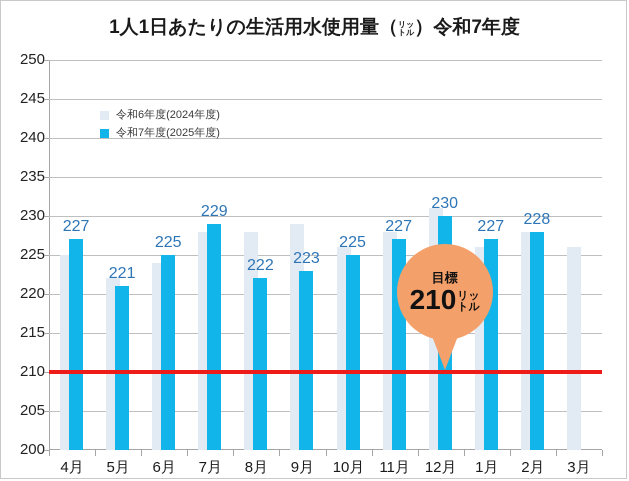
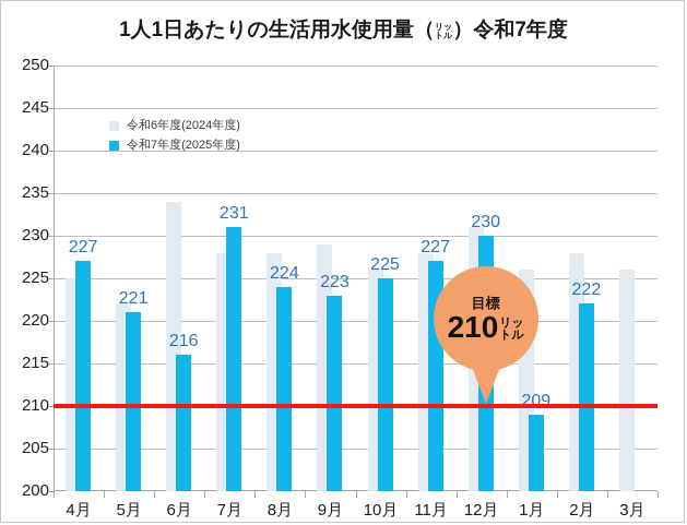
令和6年度(2024年度)/6月: 224 -> 234
令和7年度(2025年度)/6月: 225 -> 216
令和7年度(2025年度)/7月: 229 -> 231
令和7年度(2025年度)/8月: 222 -> 224
令和7年度(2025年度)/1月: 227 -> 209
令和7年度(2025年度)/2月: 228 -> 222
